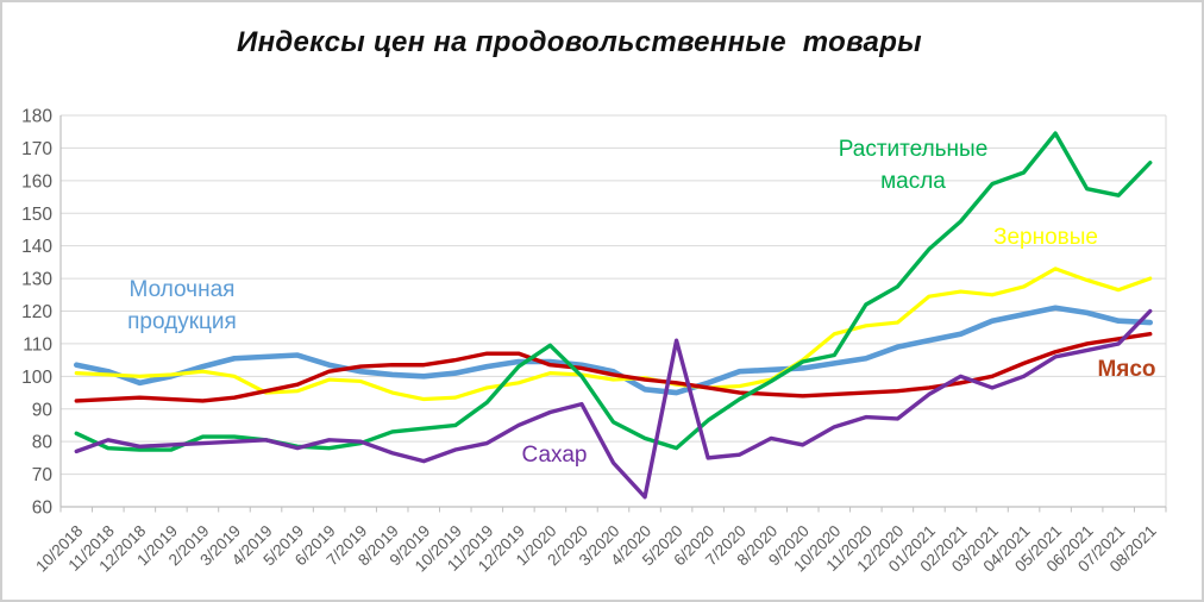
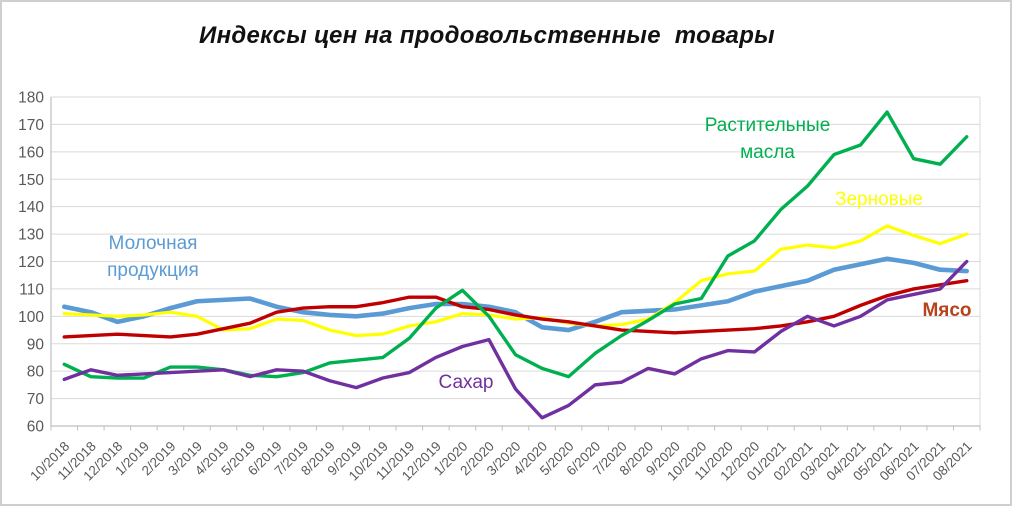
Сахар/5/2020: 111 -> 68
